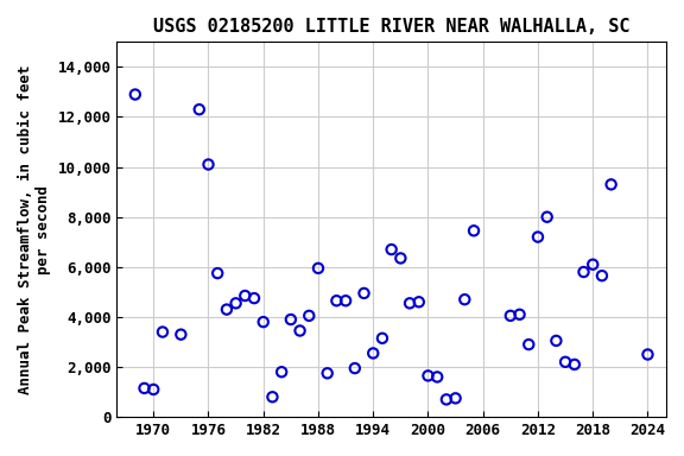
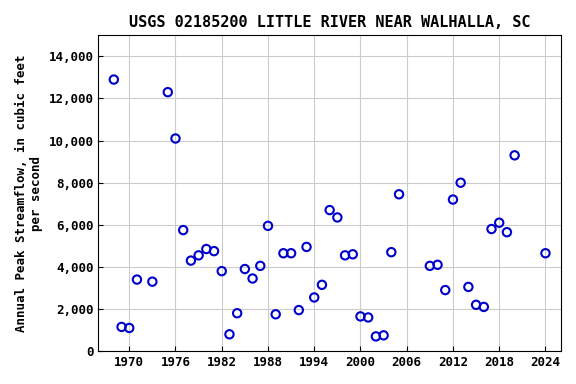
2024: 2,500 -> 4,650
